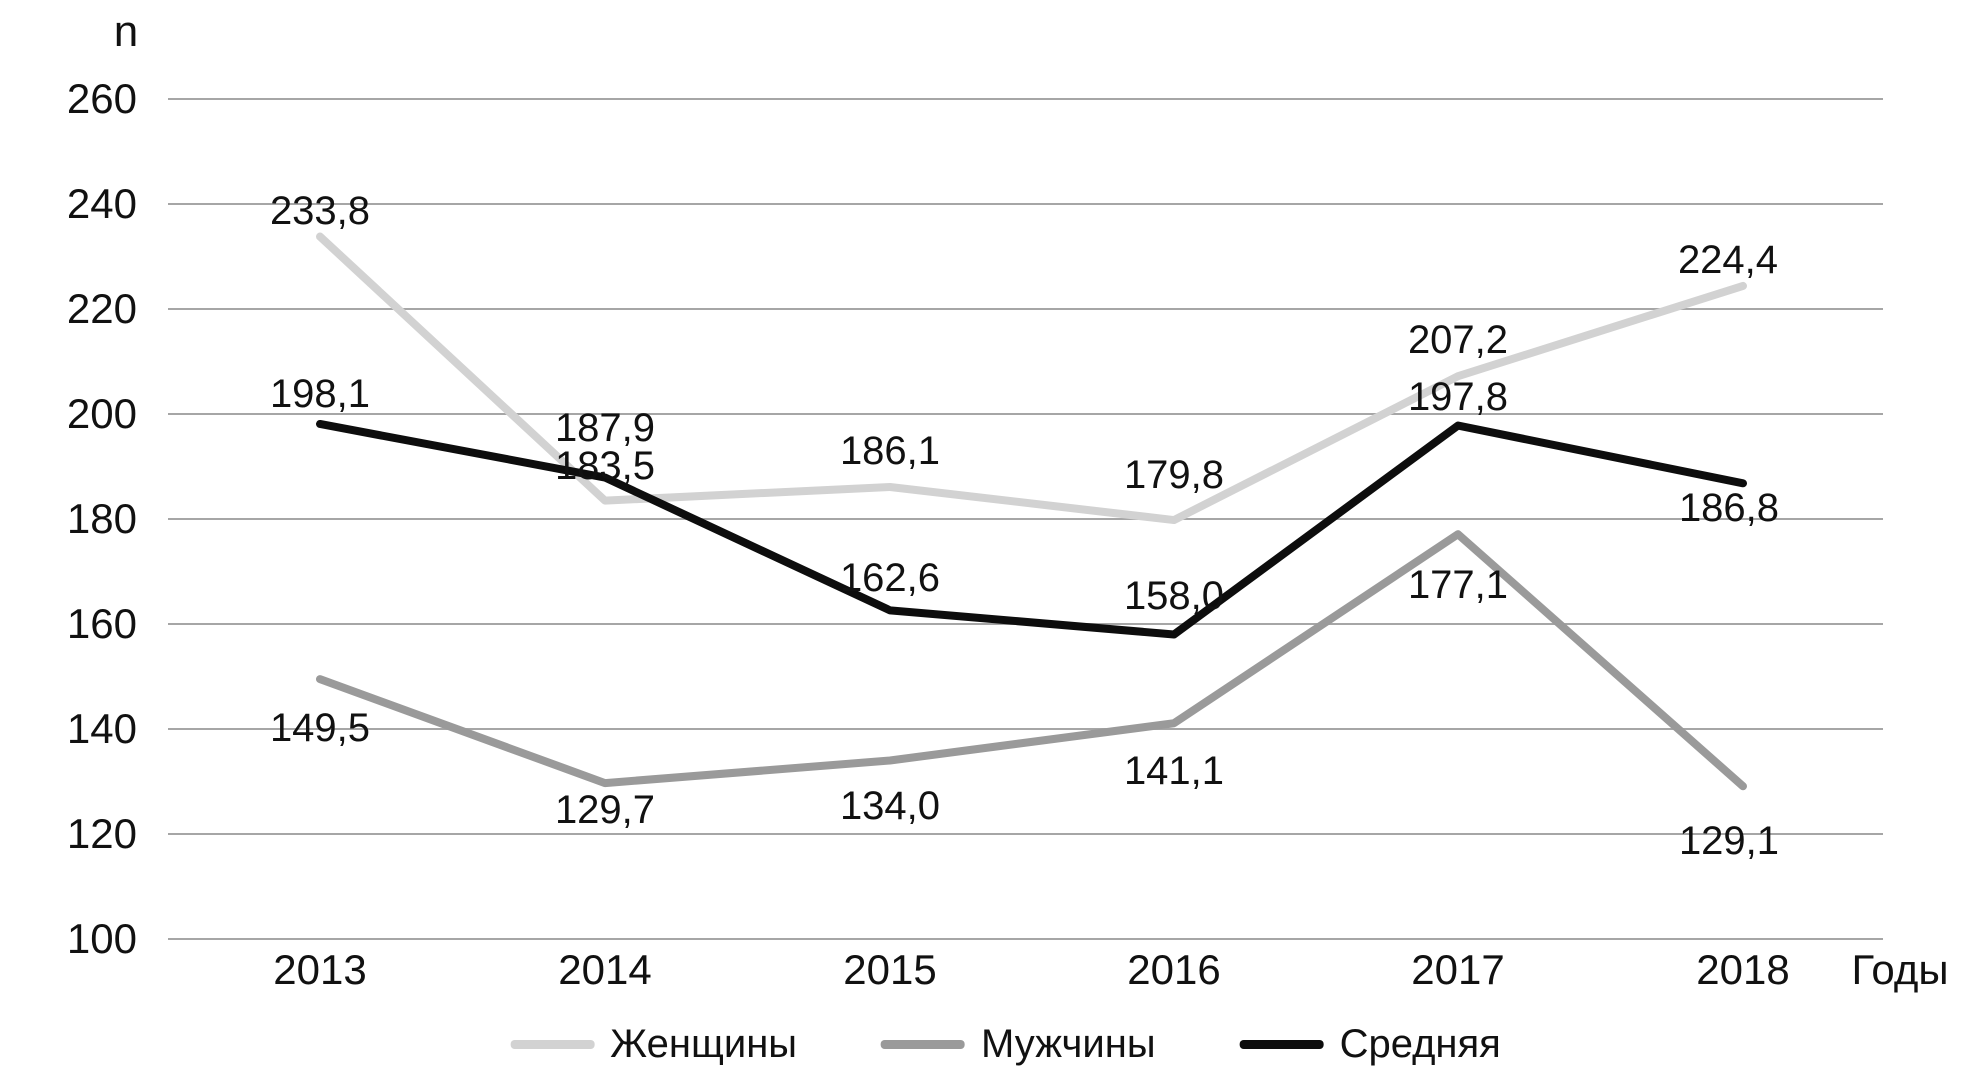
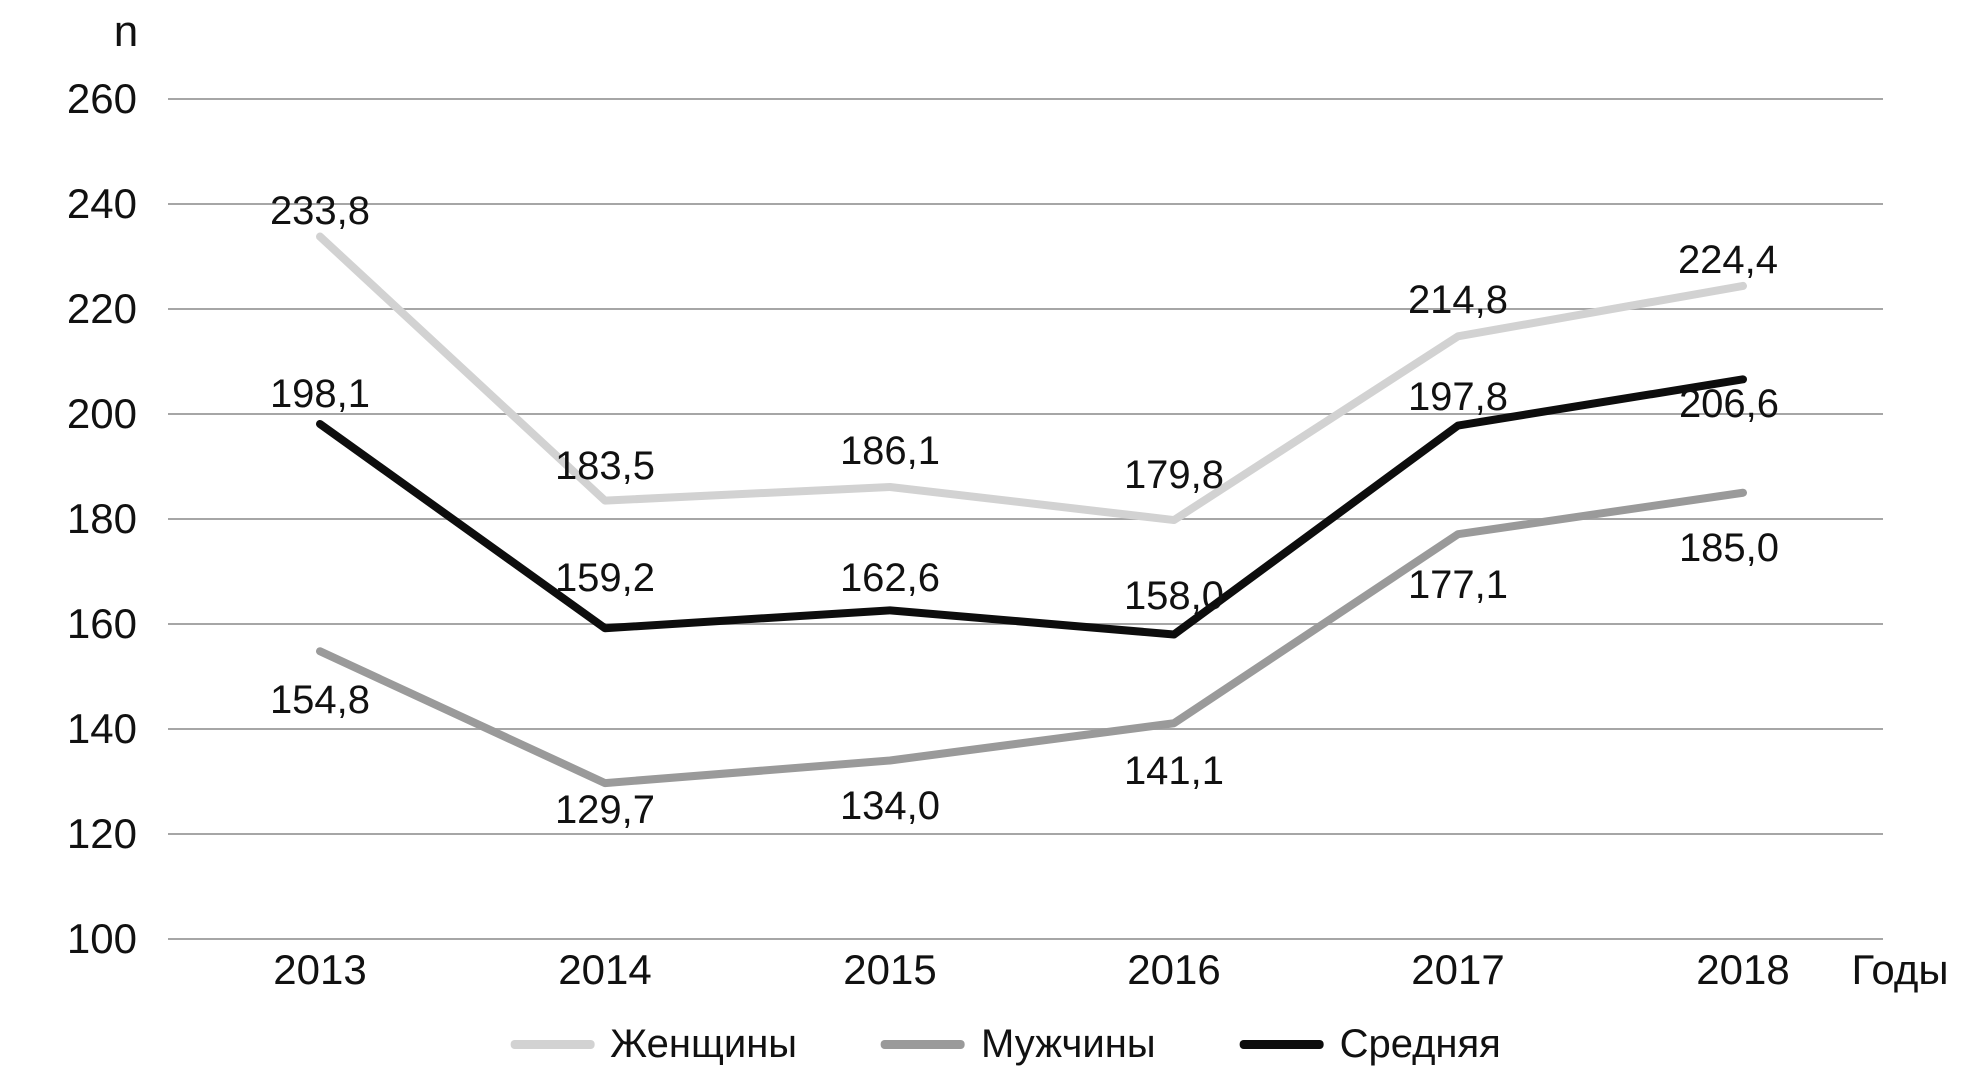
Мужчины/2013: 149,5 -> 154,8
Средняя/2014: 187,9 -> 159,2
Женщины/2017: 207,2 -> 214,8
Мужчины/2018: 129,1 -> 185,0
Средняя/2018: 186,8 -> 206,6
